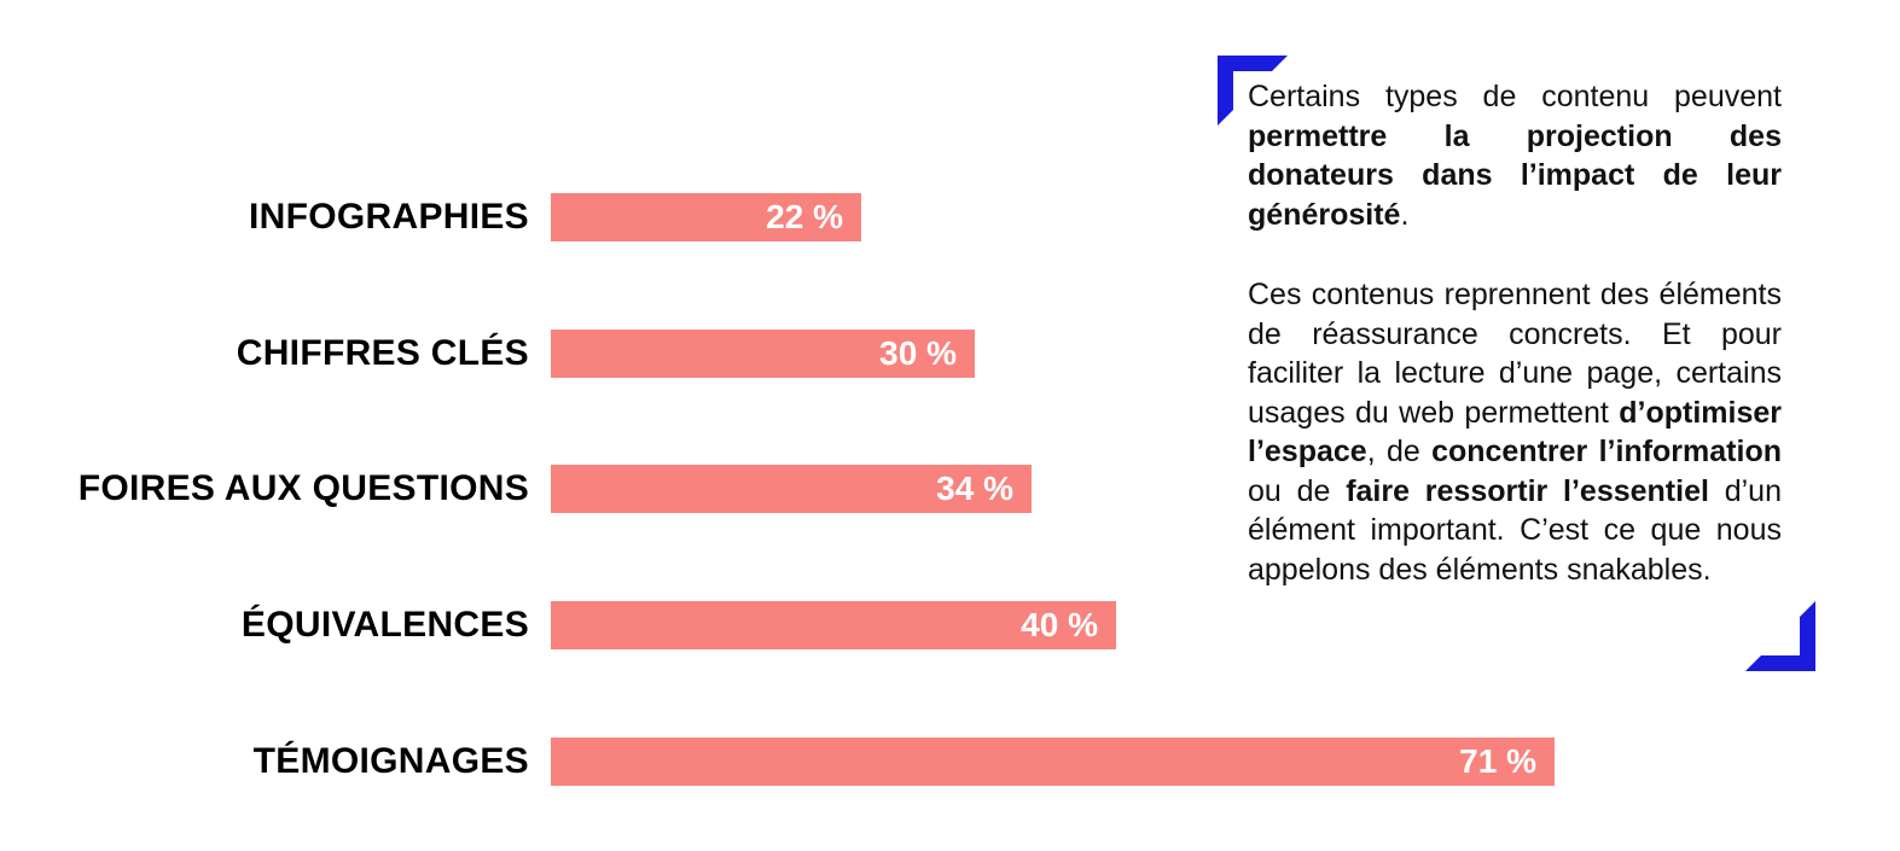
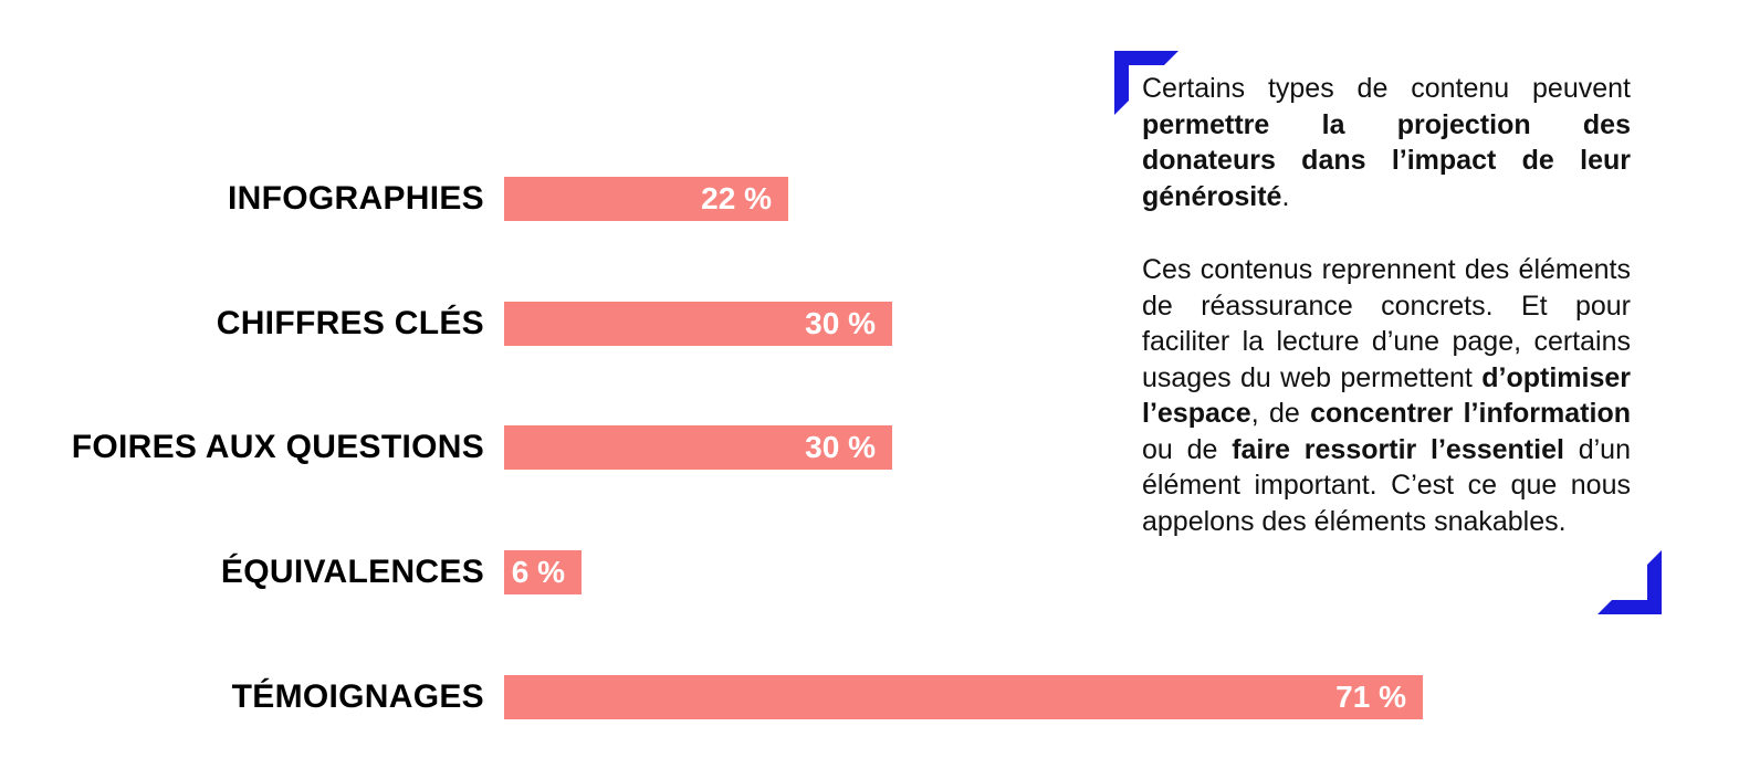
FOIRES AUX QUESTIONS: 34 -> 30
ÉQUIVALENCES: 40 -> 6
